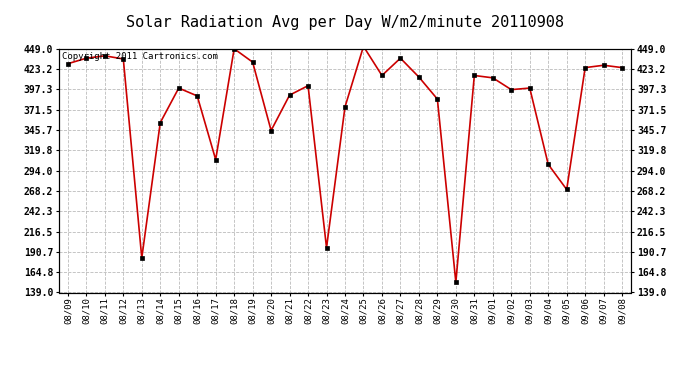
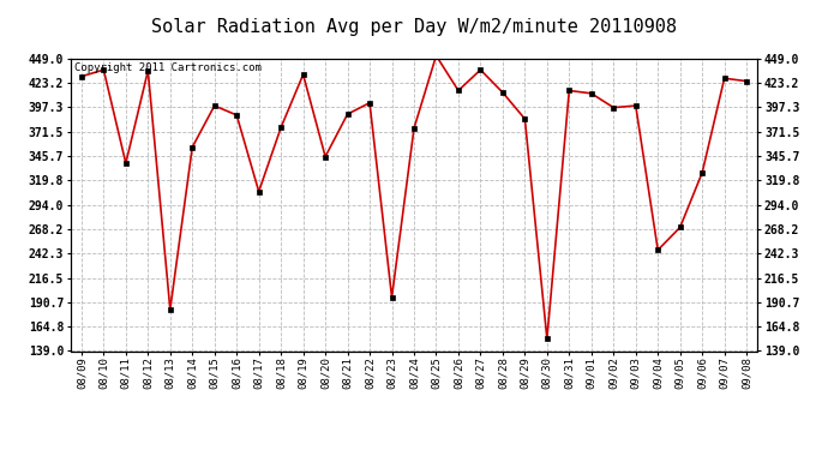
08/11: 440 -> 338
08/18: 449 -> 376
09/04: 302 -> 246
09/06: 425 -> 328
